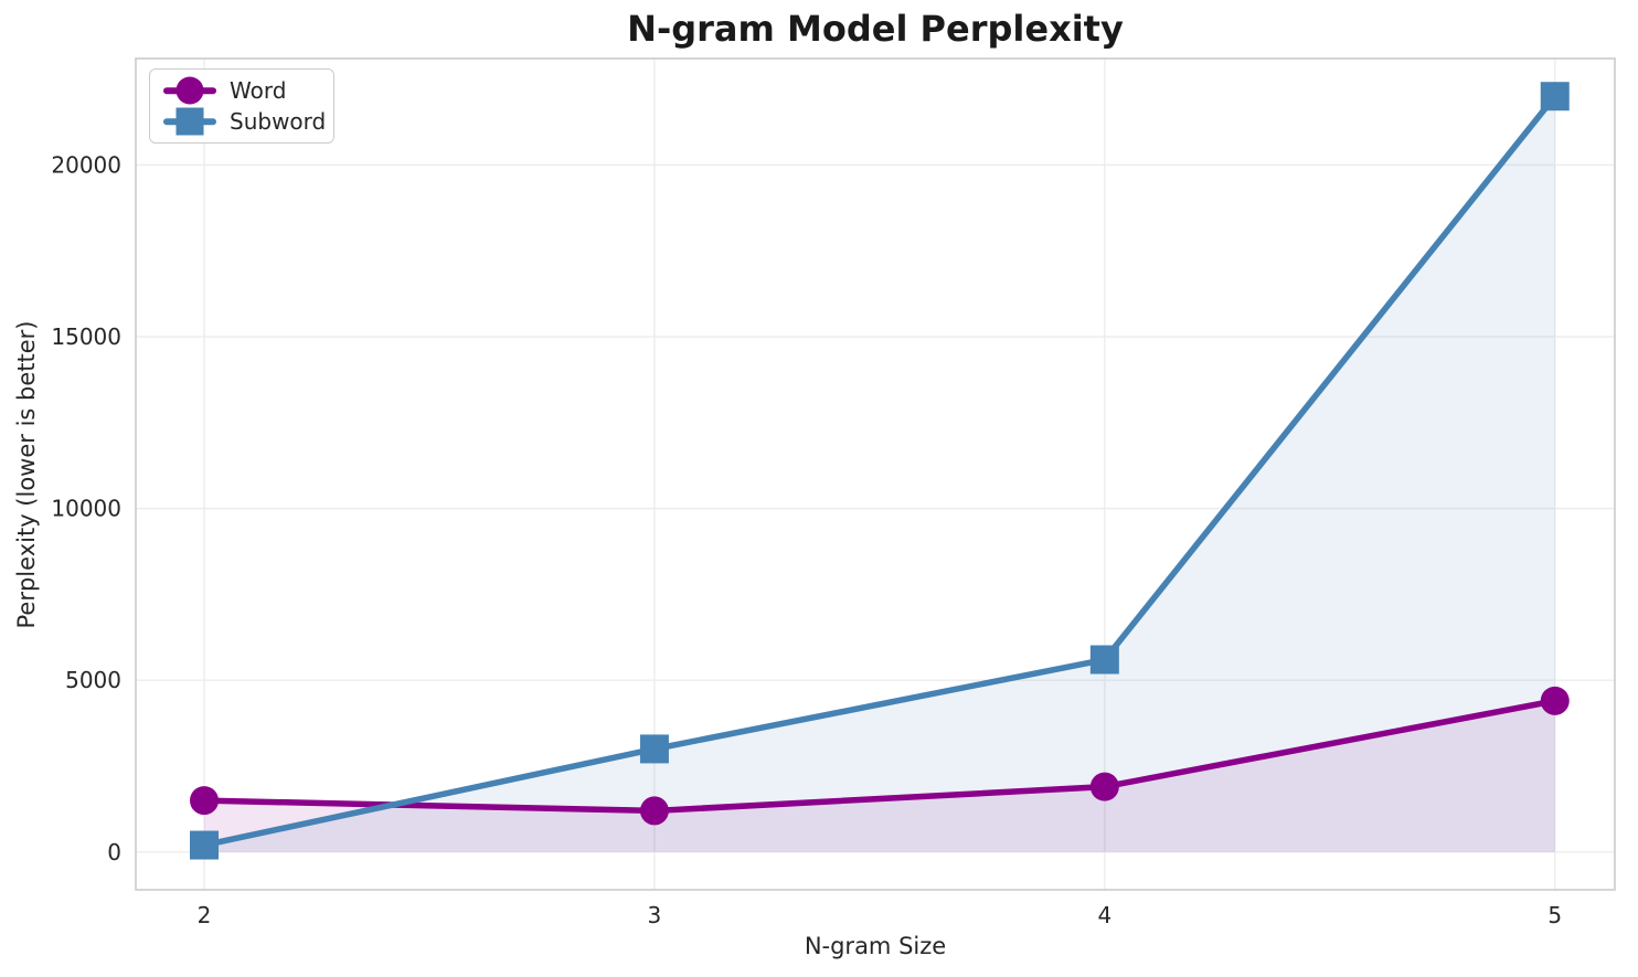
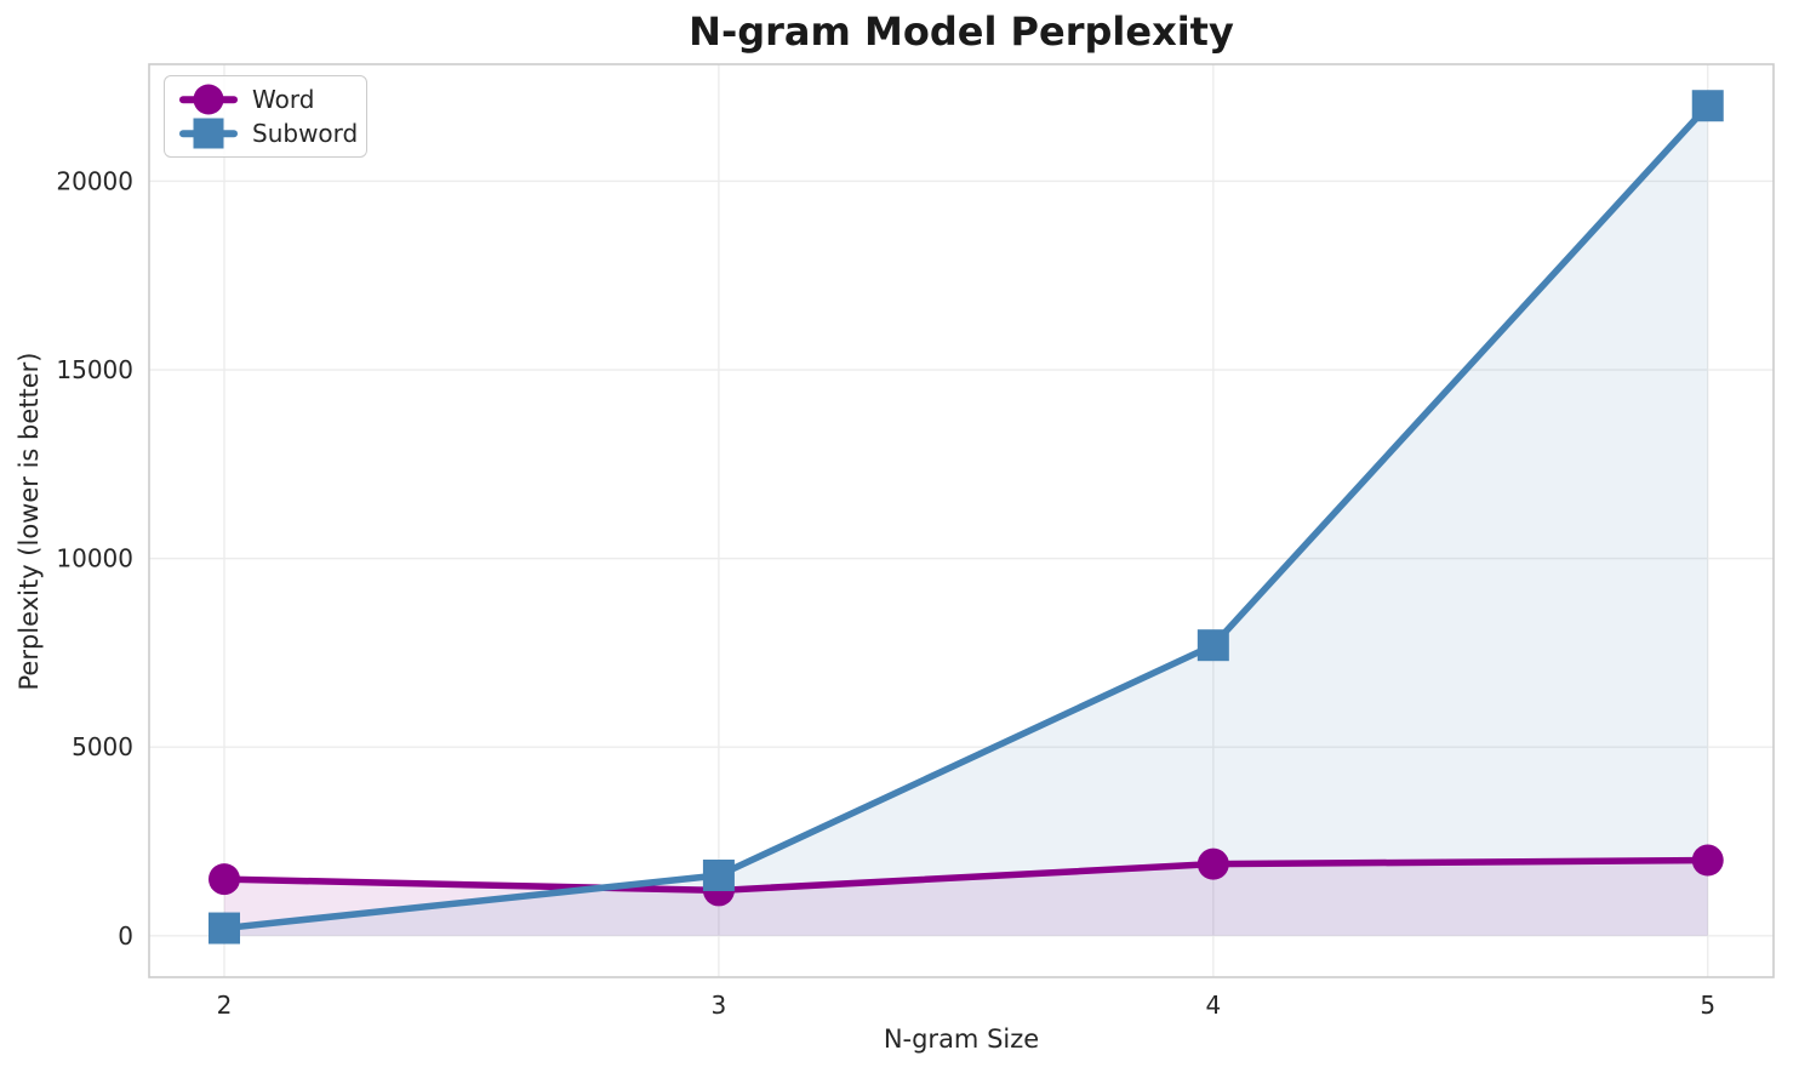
Subword/3: 3000 -> 1600
Subword/4: 5600 -> 7700
Word/5: 4400 -> 2000
